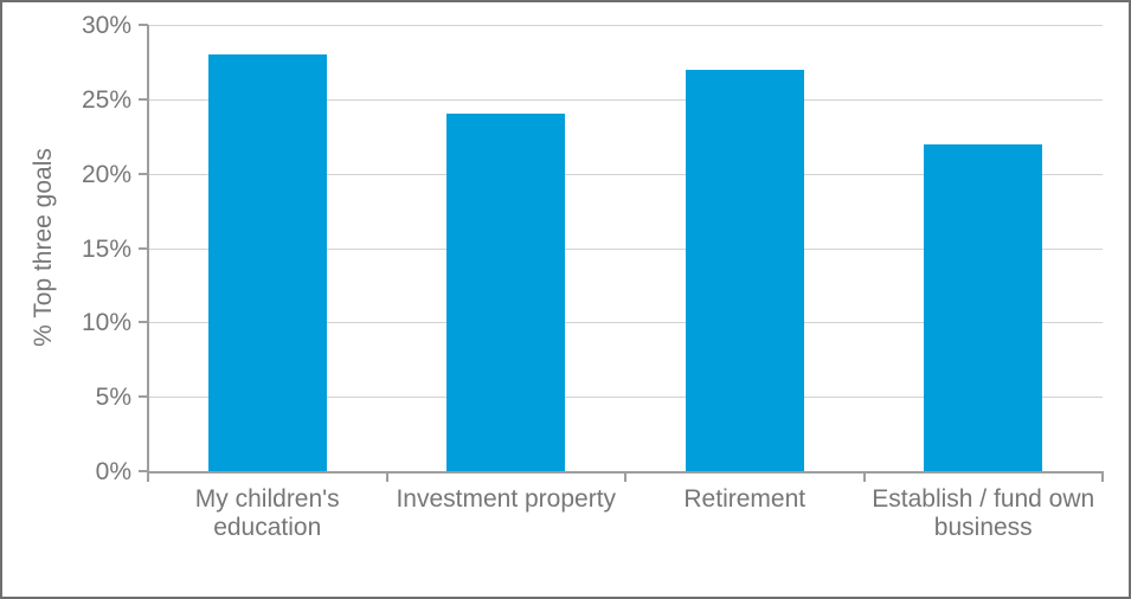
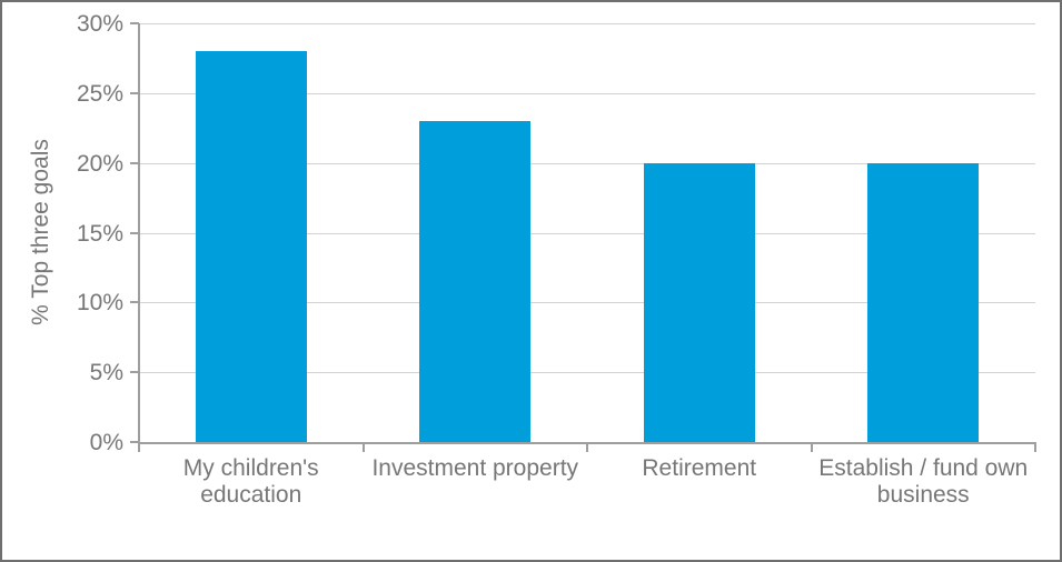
Investment property: 24% -> 23%
Retirement: 27% -> 20%
Establish / fund own business: 22% -> 20%
